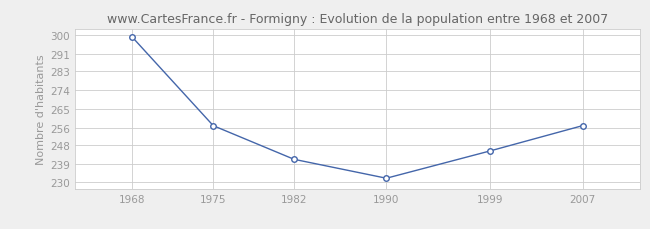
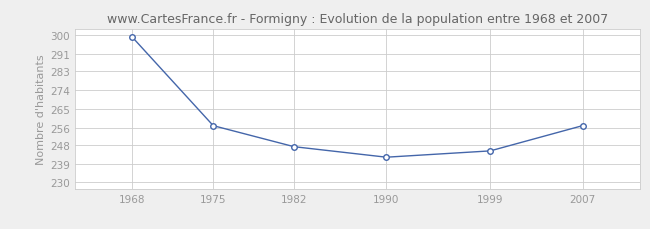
1982: 241 -> 247
1990: 232 -> 242
